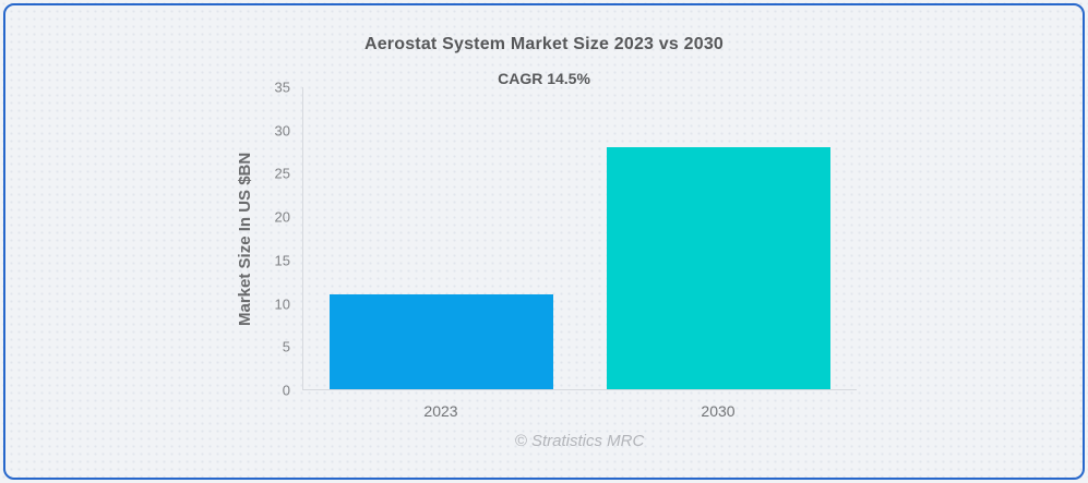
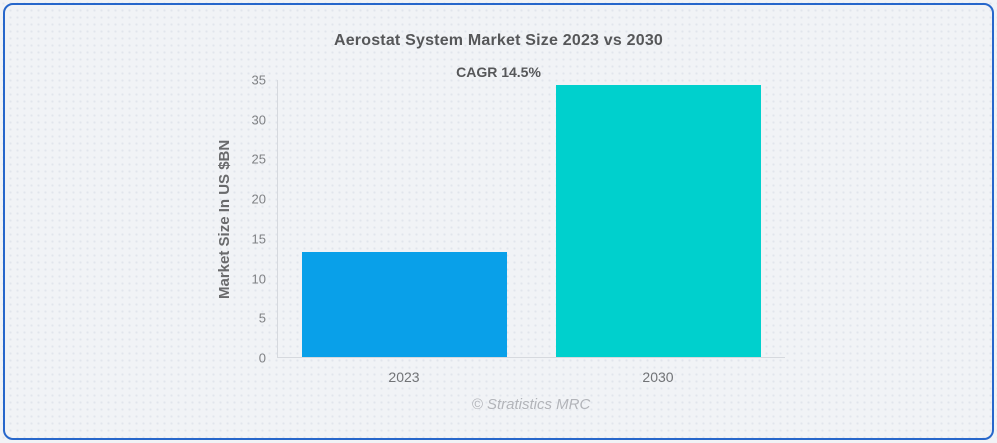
2023: 11 -> 13
2030: 28 -> 34
